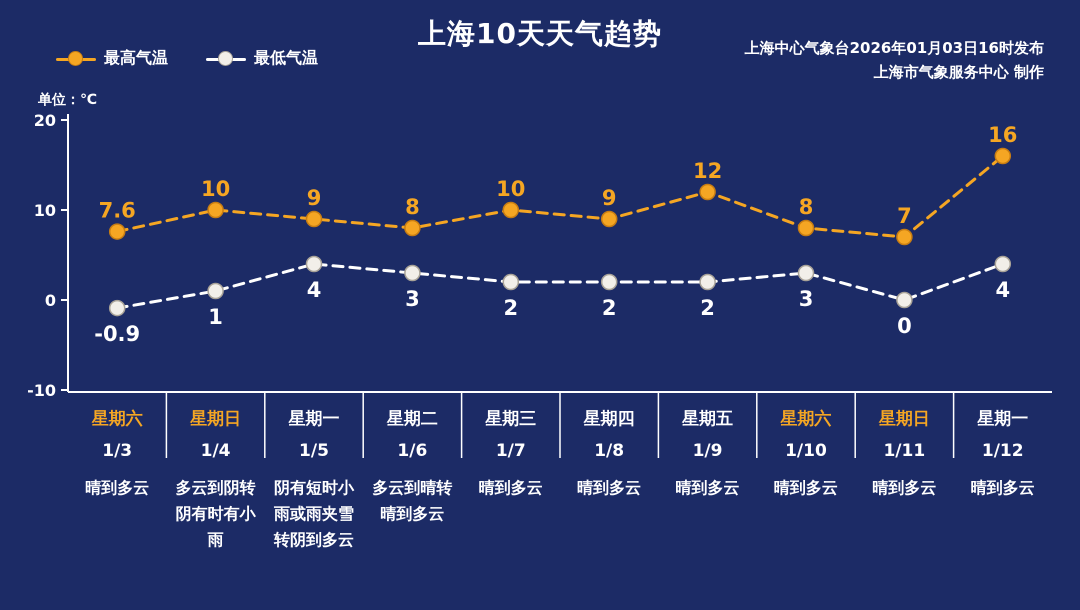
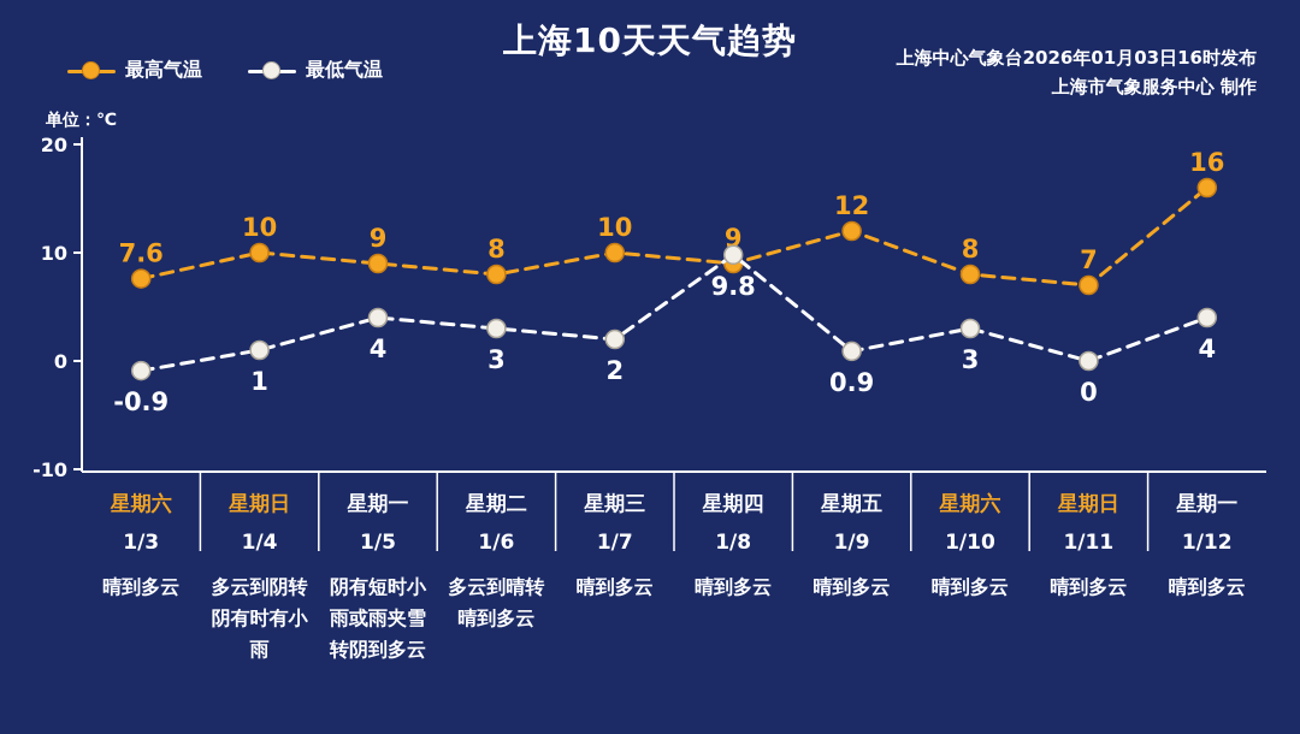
最低气温/1/8: 2 -> 9.8
最低气温/1/9: 2 -> 0.9
